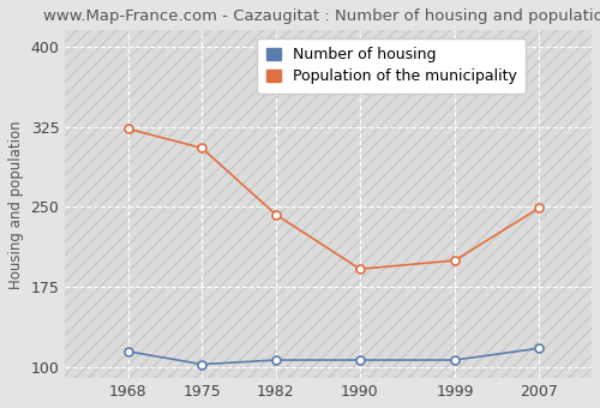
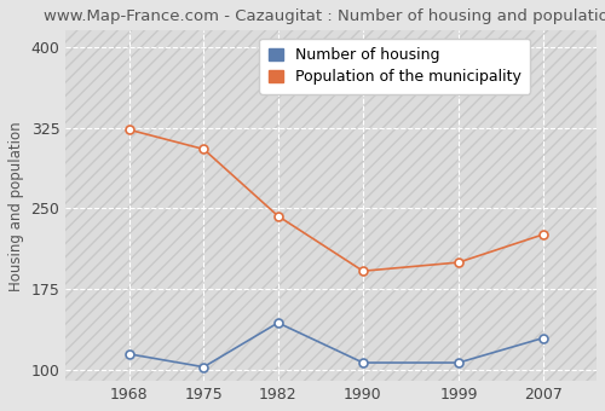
Number of housing/1982: 107 -> 144
Number of housing/2007: 118 -> 130
Population of the municipality/2007: 249 -> 226
